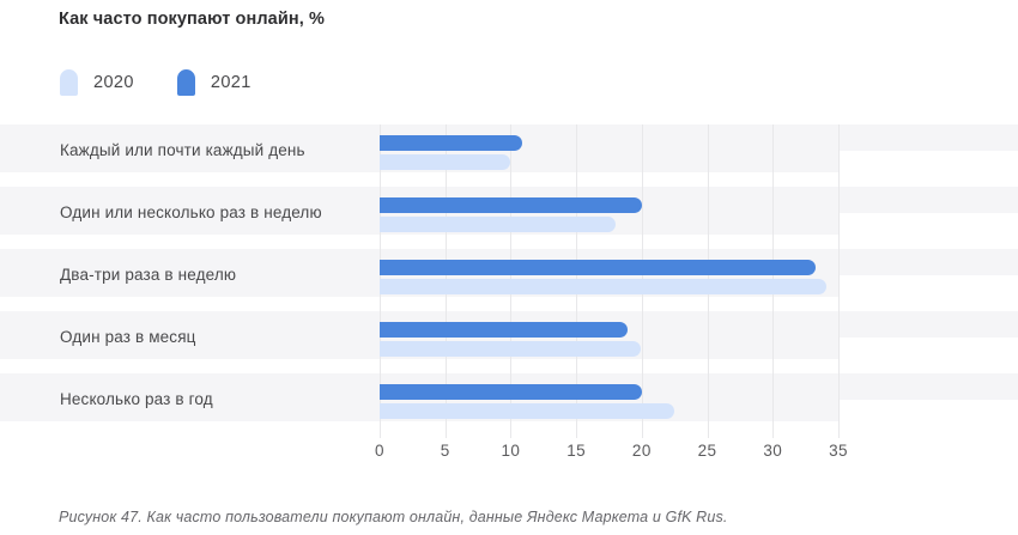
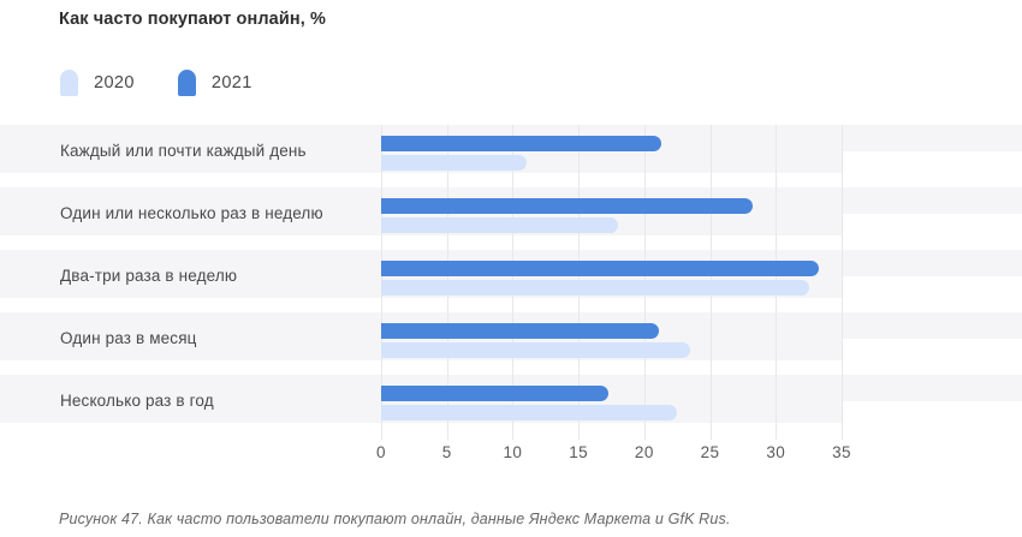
2021/Каждый или почти каждый день: 10.9 -> 21.3
2020/Каждый или почти каждый день: 10.0 -> 11.1
2021/Один или несколько раз в неделю: 20.0 -> 28.2
2020/Два-три раза в неделю: 34.1 -> 32.5
2021/Один раз в месяц: 18.9 -> 21.1
2020/Один раз в месяц: 19.9 -> 23.5
2021/Несколько раз в год: 20.0 -> 17.3
